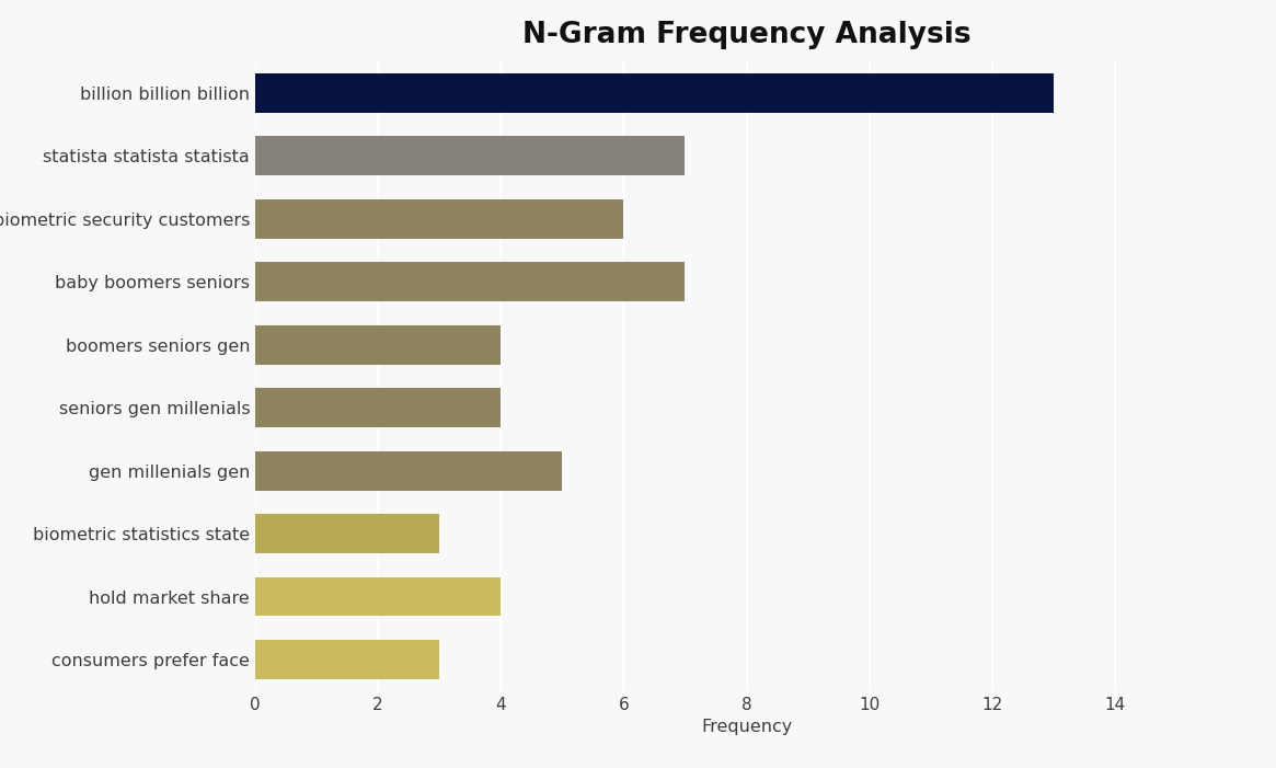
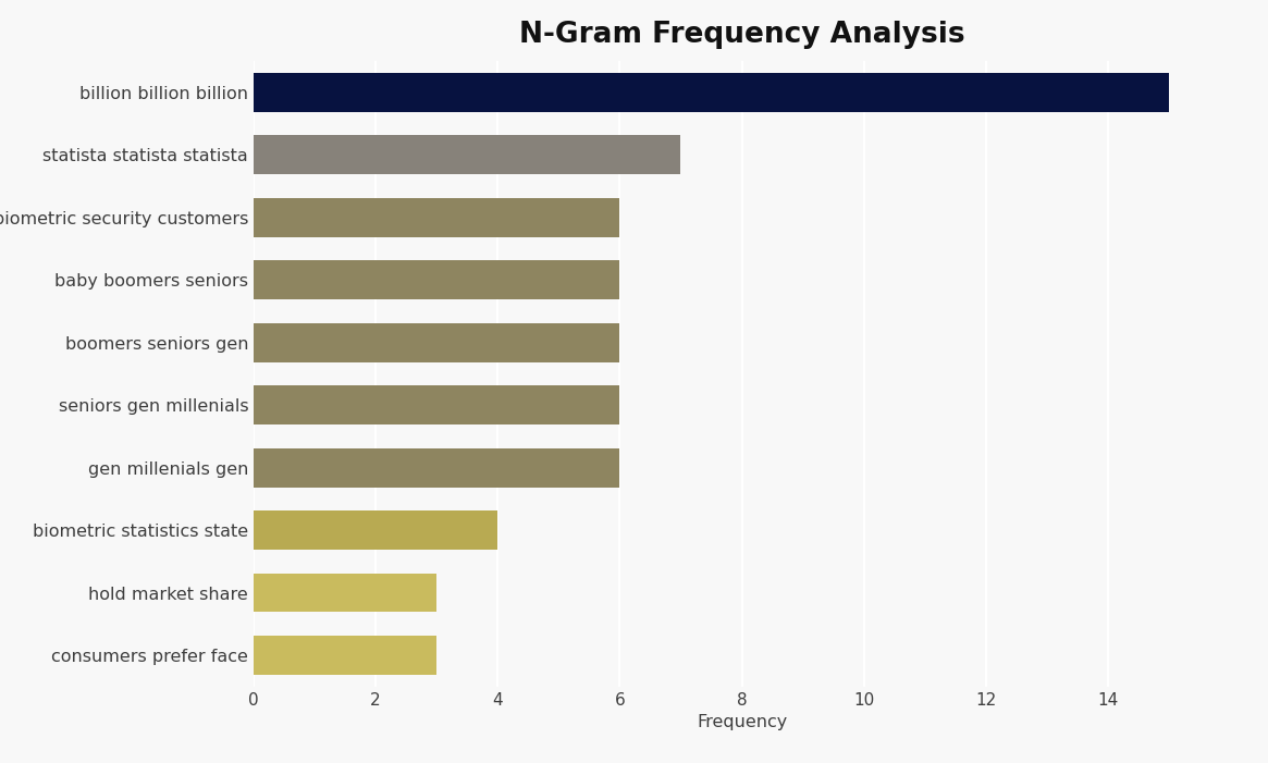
billion billion billion: 13 -> 15
baby boomers seniors: 7 -> 6
boomers seniors gen: 4 -> 6
seniors gen millenials: 4 -> 6
gen millenials gen: 5 -> 6
biometric statistics state: 3 -> 4
hold market share: 4 -> 3
